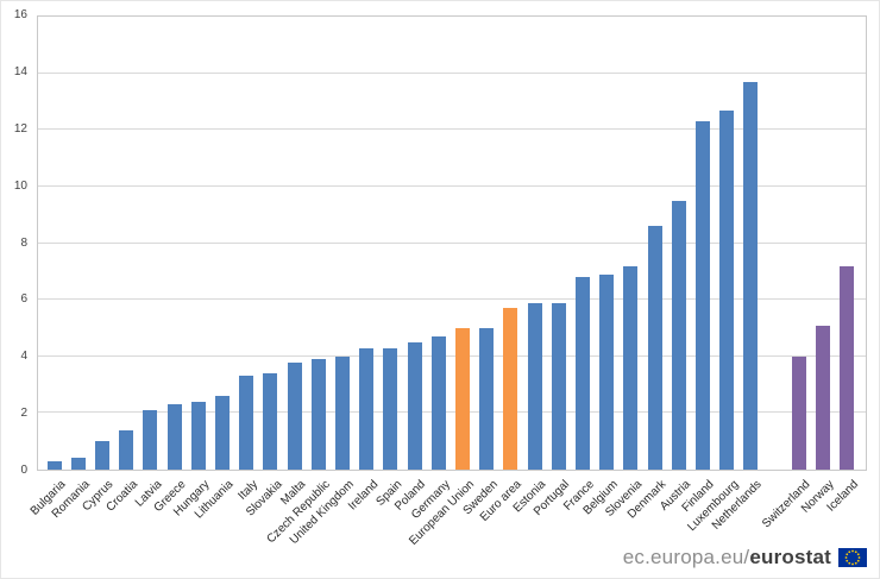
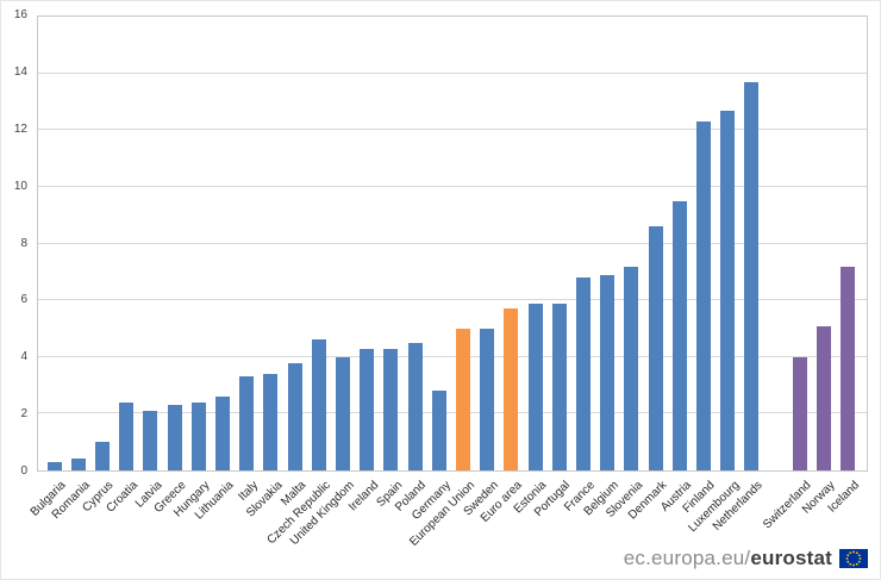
Croatia: 1.4 -> 2.4
Czech Republic: 3.9 -> 4.6
Germany: 4.7 -> 2.8
